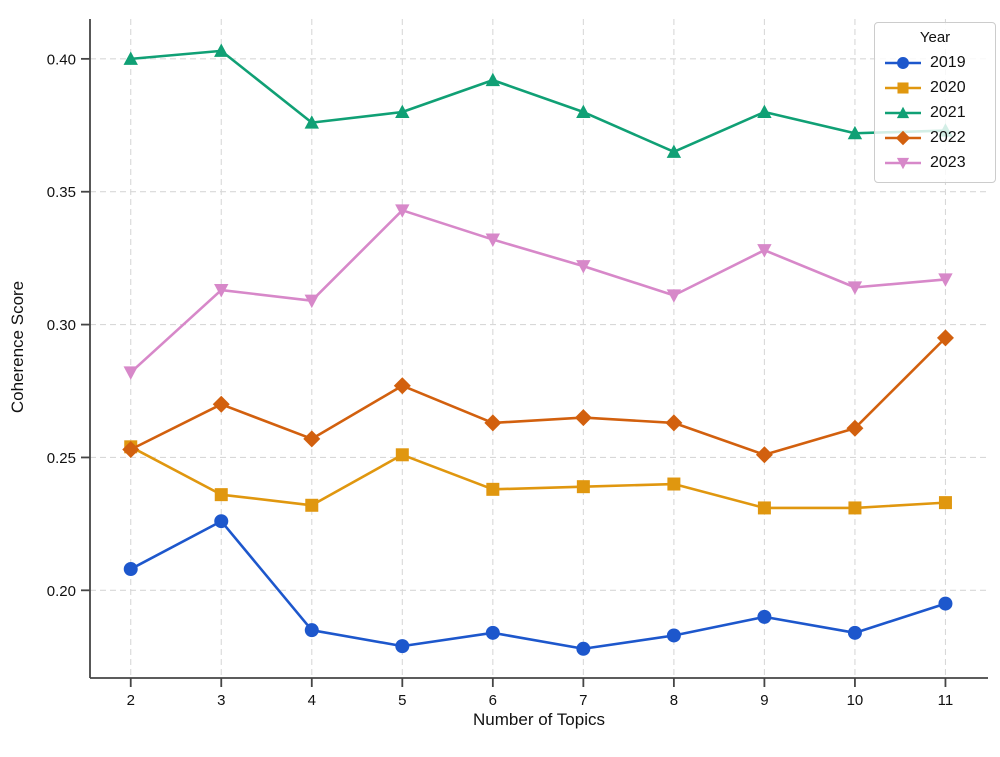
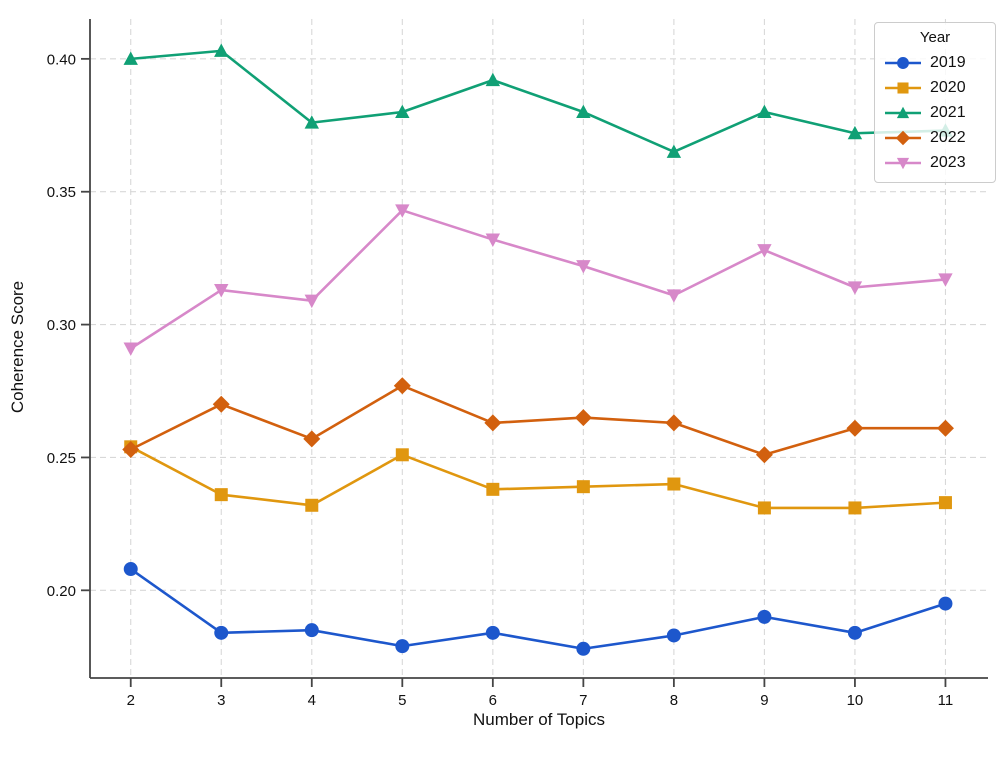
2023/2: 0.282 -> 0.291
2019/3: 0.226 -> 0.184
2022/11: 0.295 -> 0.261
